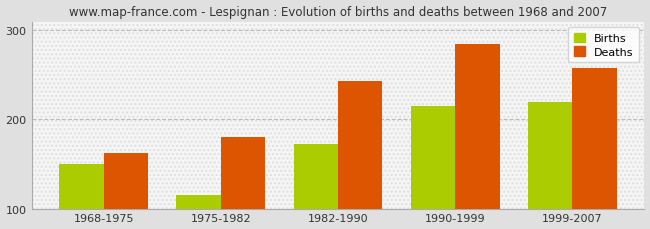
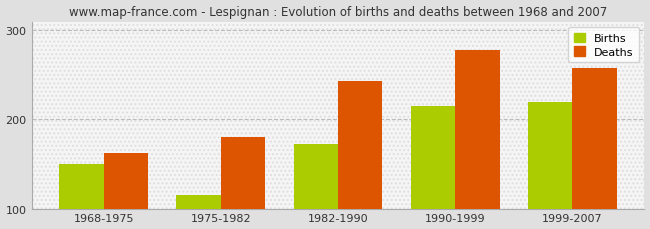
Deaths/1990-1999: 285 -> 278
